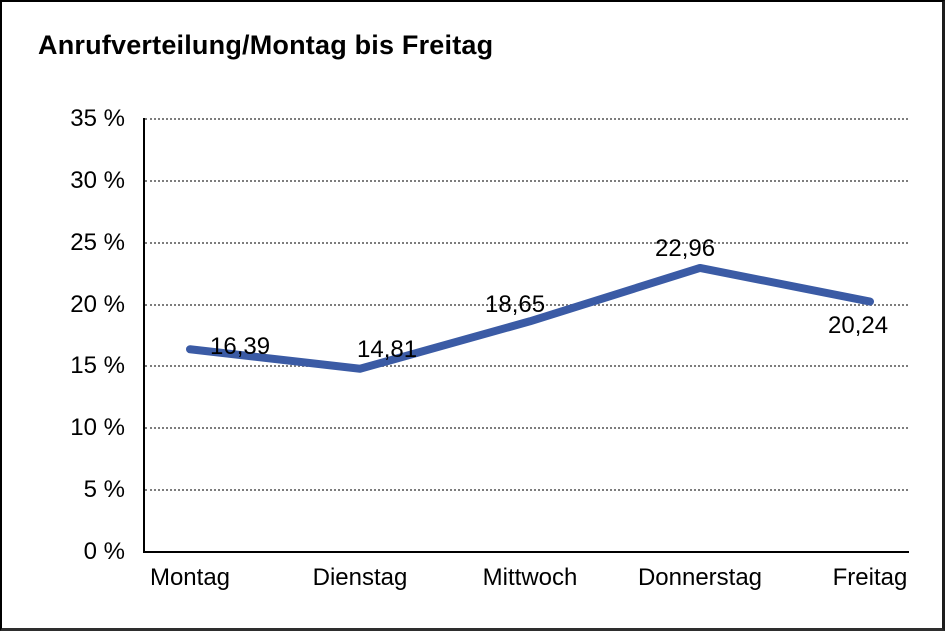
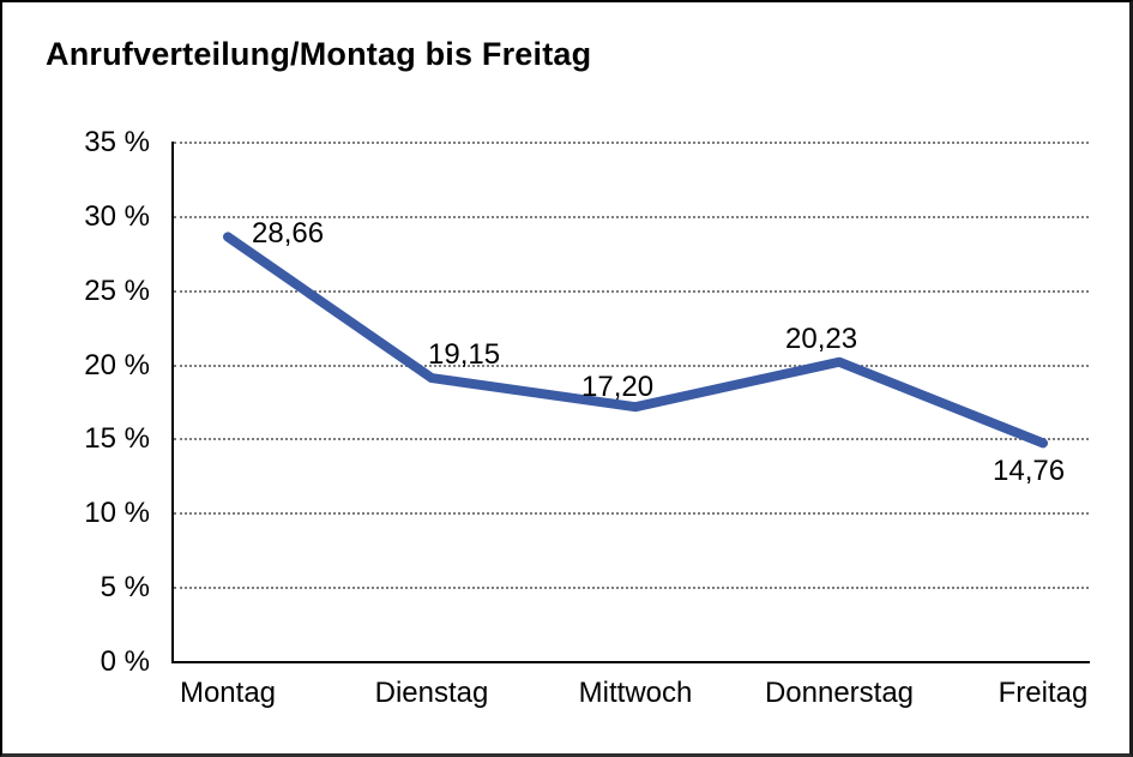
Montag: 16,39 -> 28,66
Dienstag: 14,81 -> 19,15
Mittwoch: 18,65 -> 17,20
Donnerstag: 22,96 -> 20,23
Freitag: 20,24 -> 14,76
